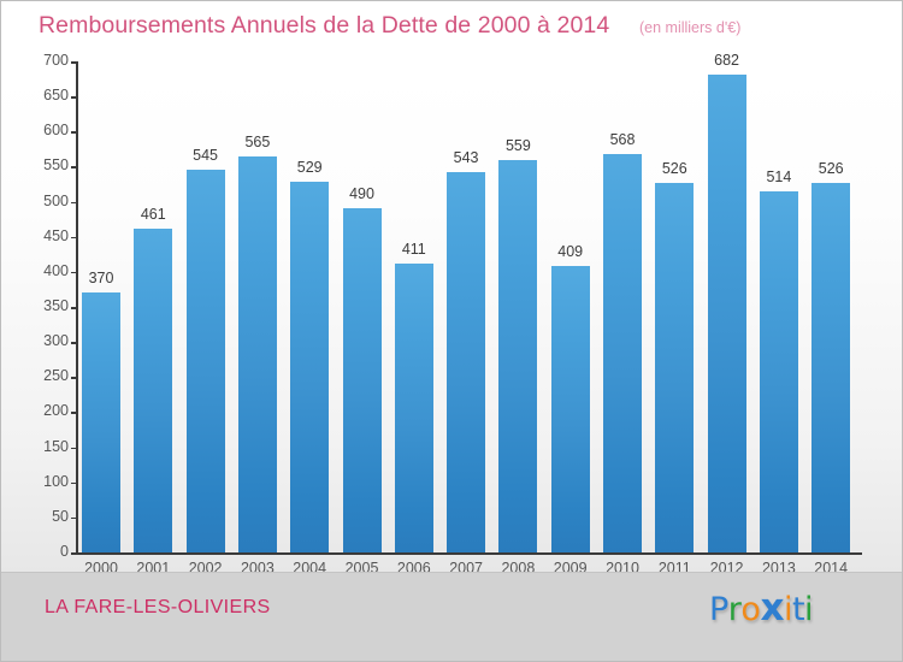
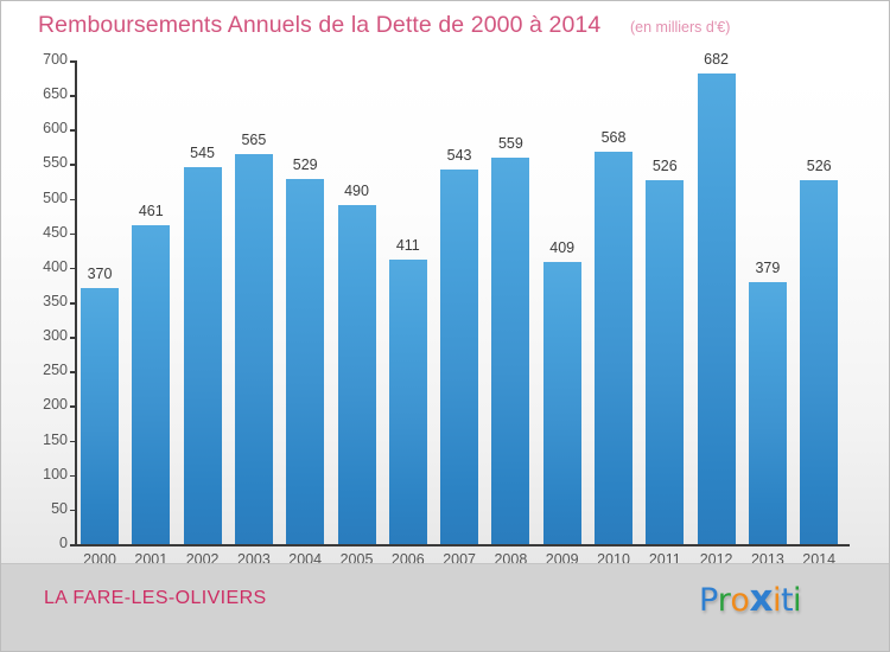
2013: 514 -> 379
